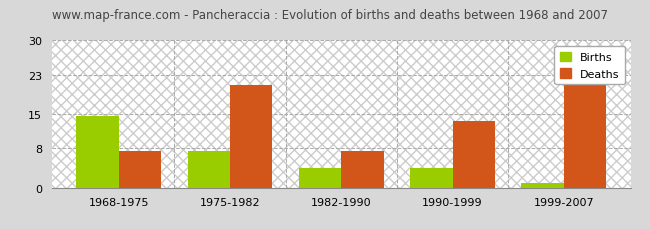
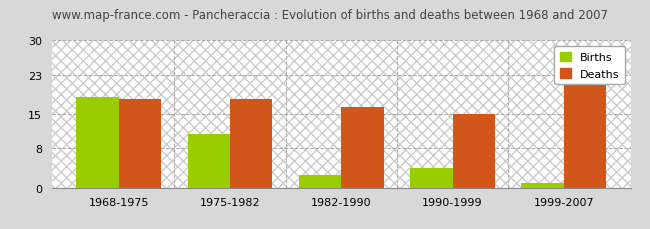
Births/1968-1975: 14.5 -> 18.5
Deaths/1968-1975: 7.5 -> 18.0
Births/1975-1982: 7.5 -> 11.0
Deaths/1975-1982: 21.0 -> 18.0
Births/1982-1990: 4.0 -> 2.5
Deaths/1982-1990: 7.5 -> 16.5
Deaths/1990-1999: 13.5 -> 15.0
